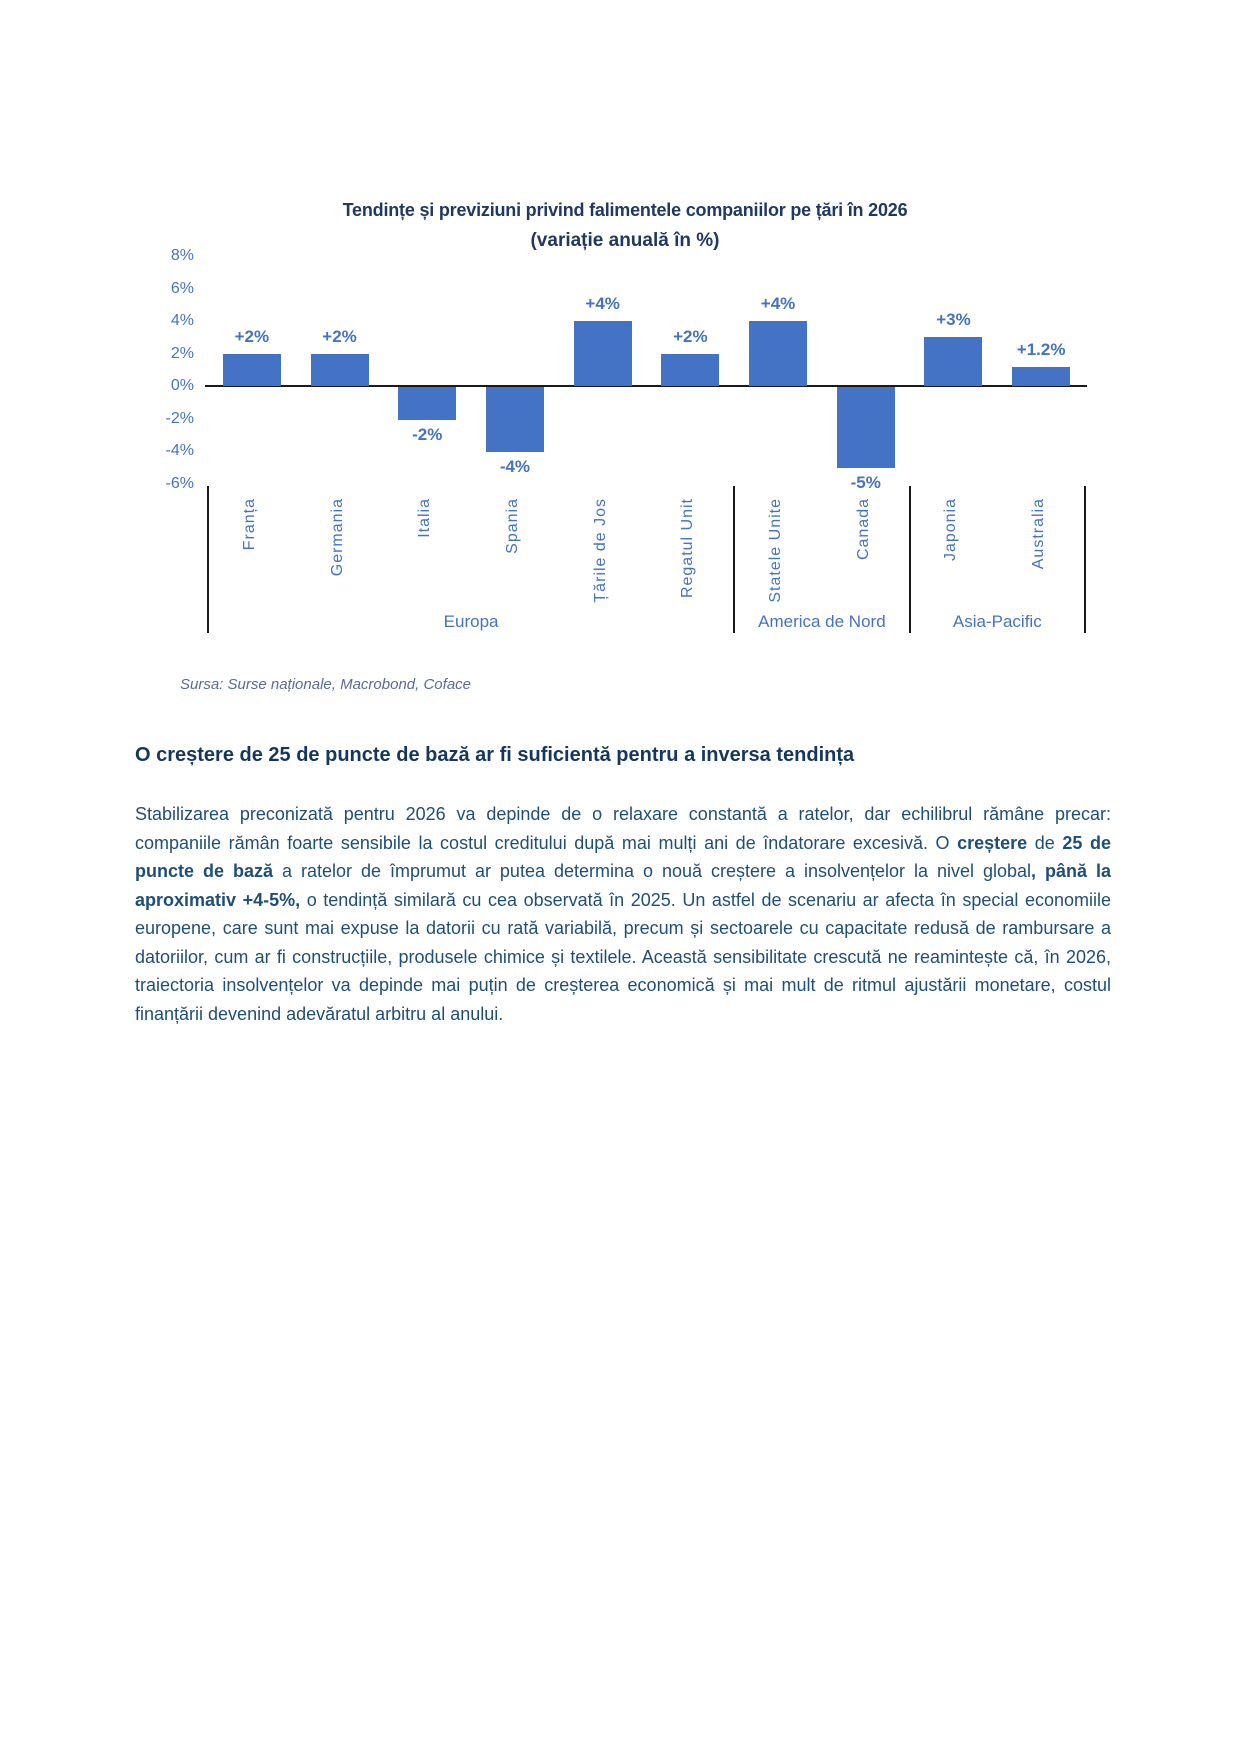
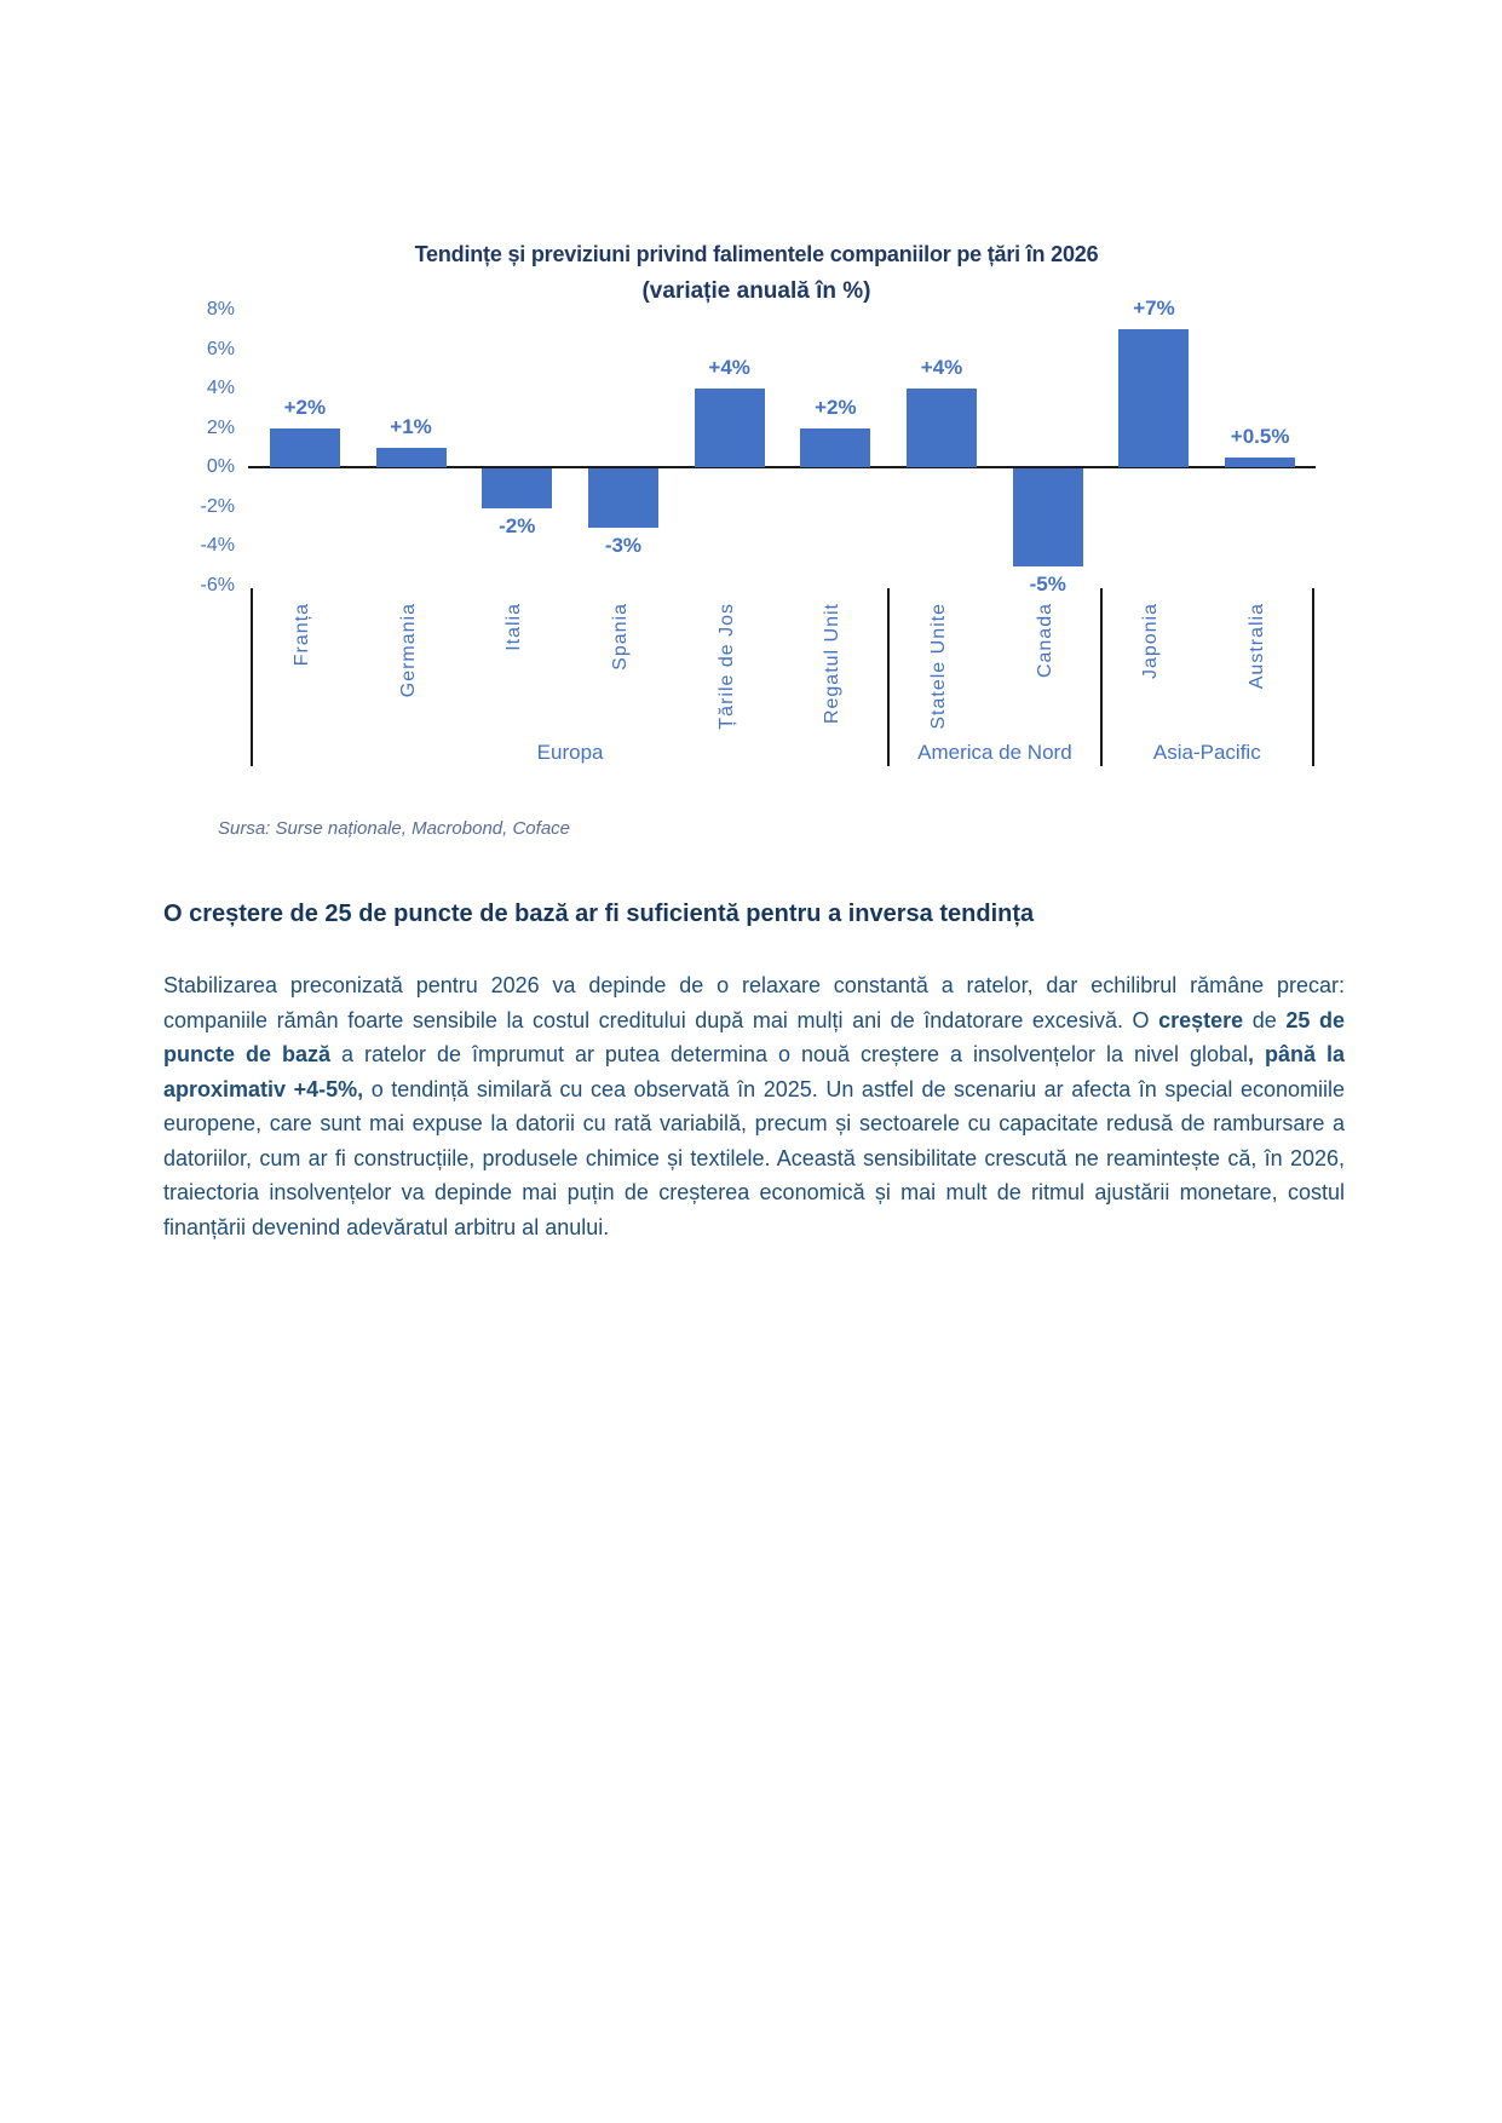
Germania: +2% -> +1%
Spania: -4% -> -3%
Japonia: +3% -> +7%
Australia: +1.2% -> +0.5%
